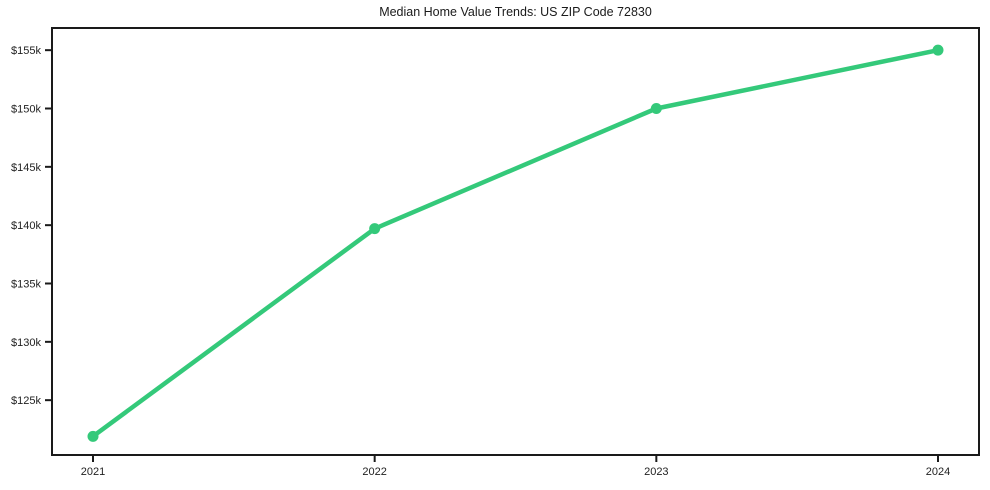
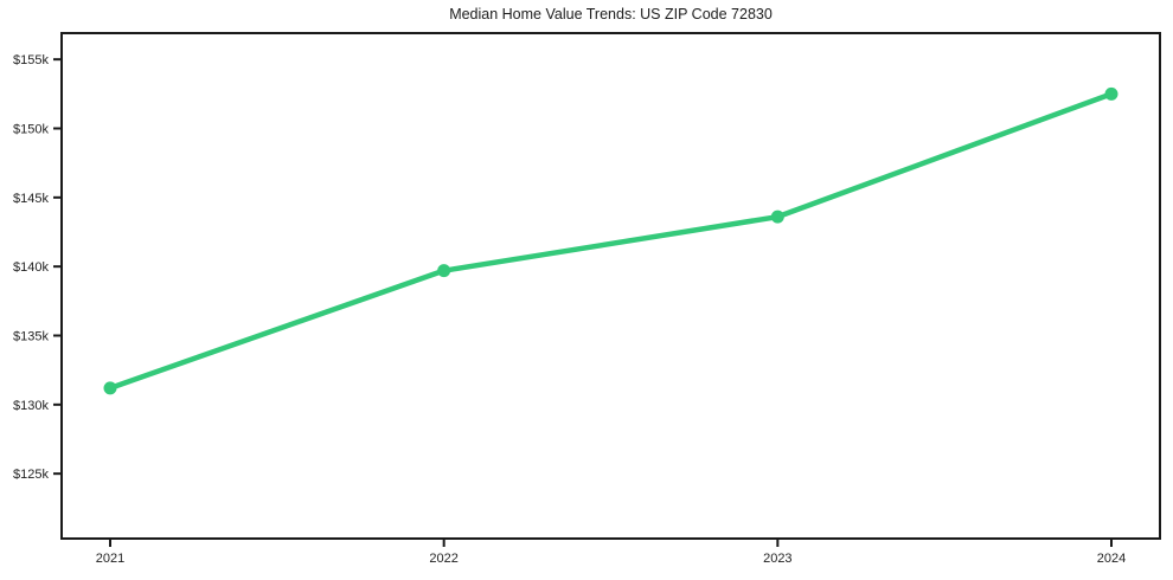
2021: $121.9k -> $131.2k
2023: $150.0k -> $143.6k
2024: $155.0k -> $152.5k
